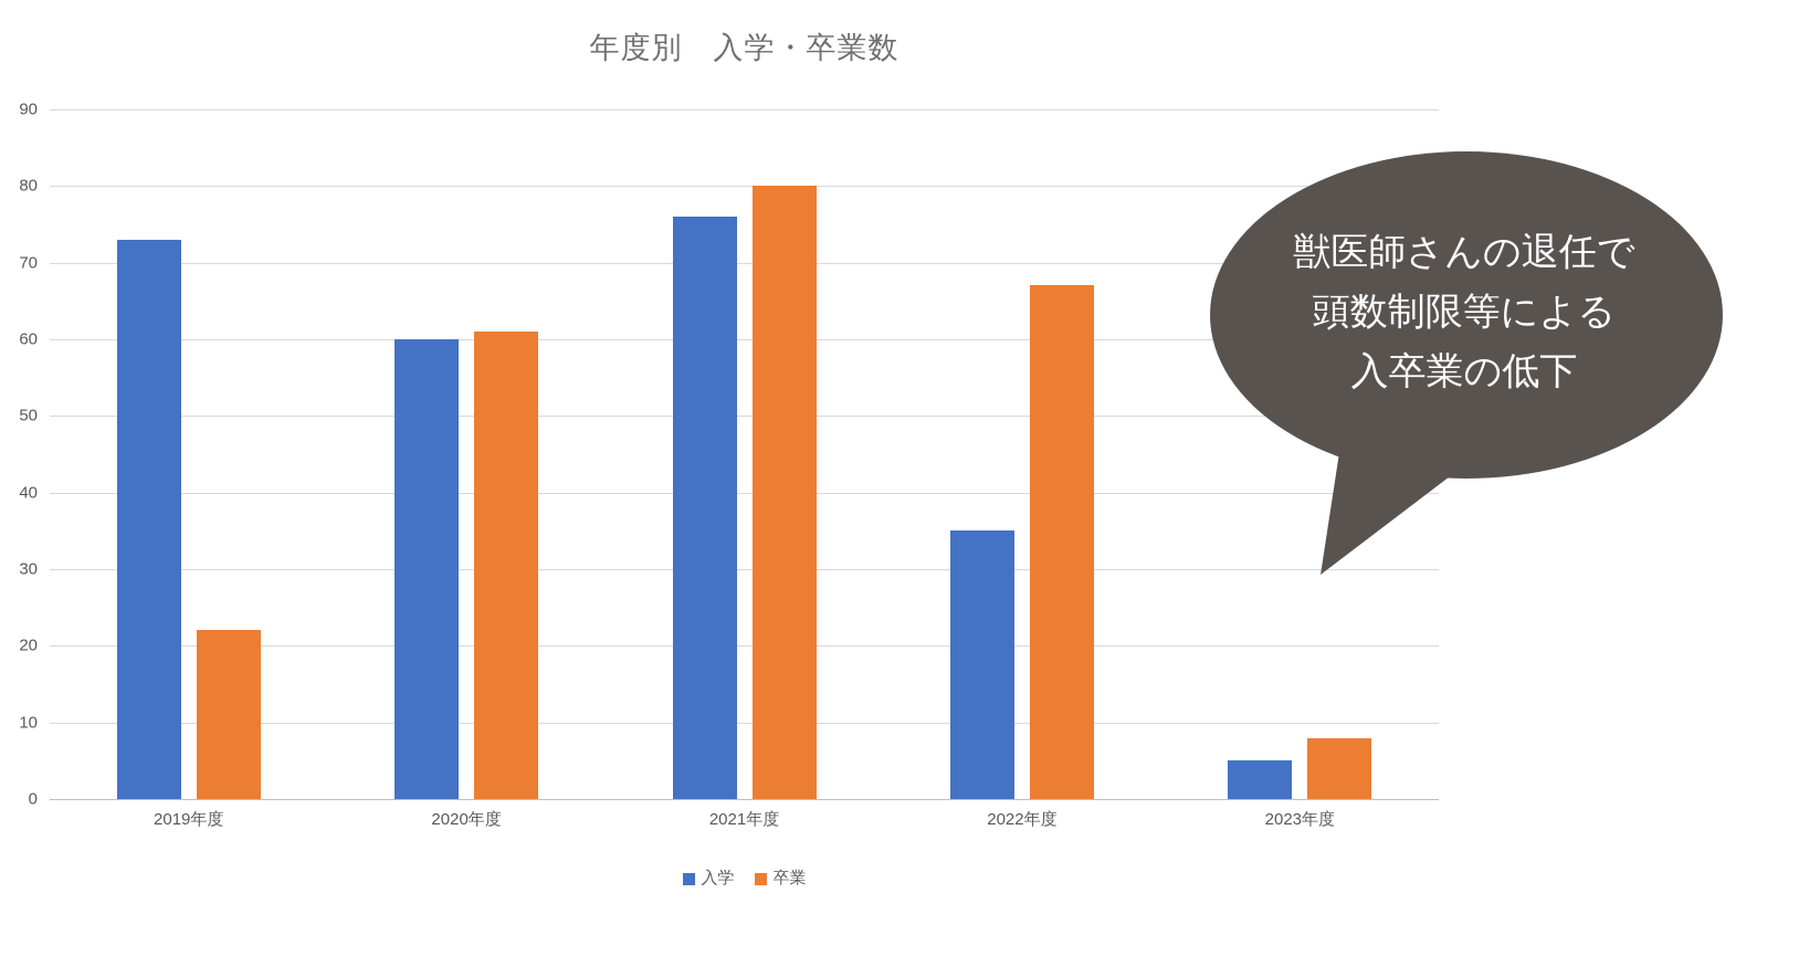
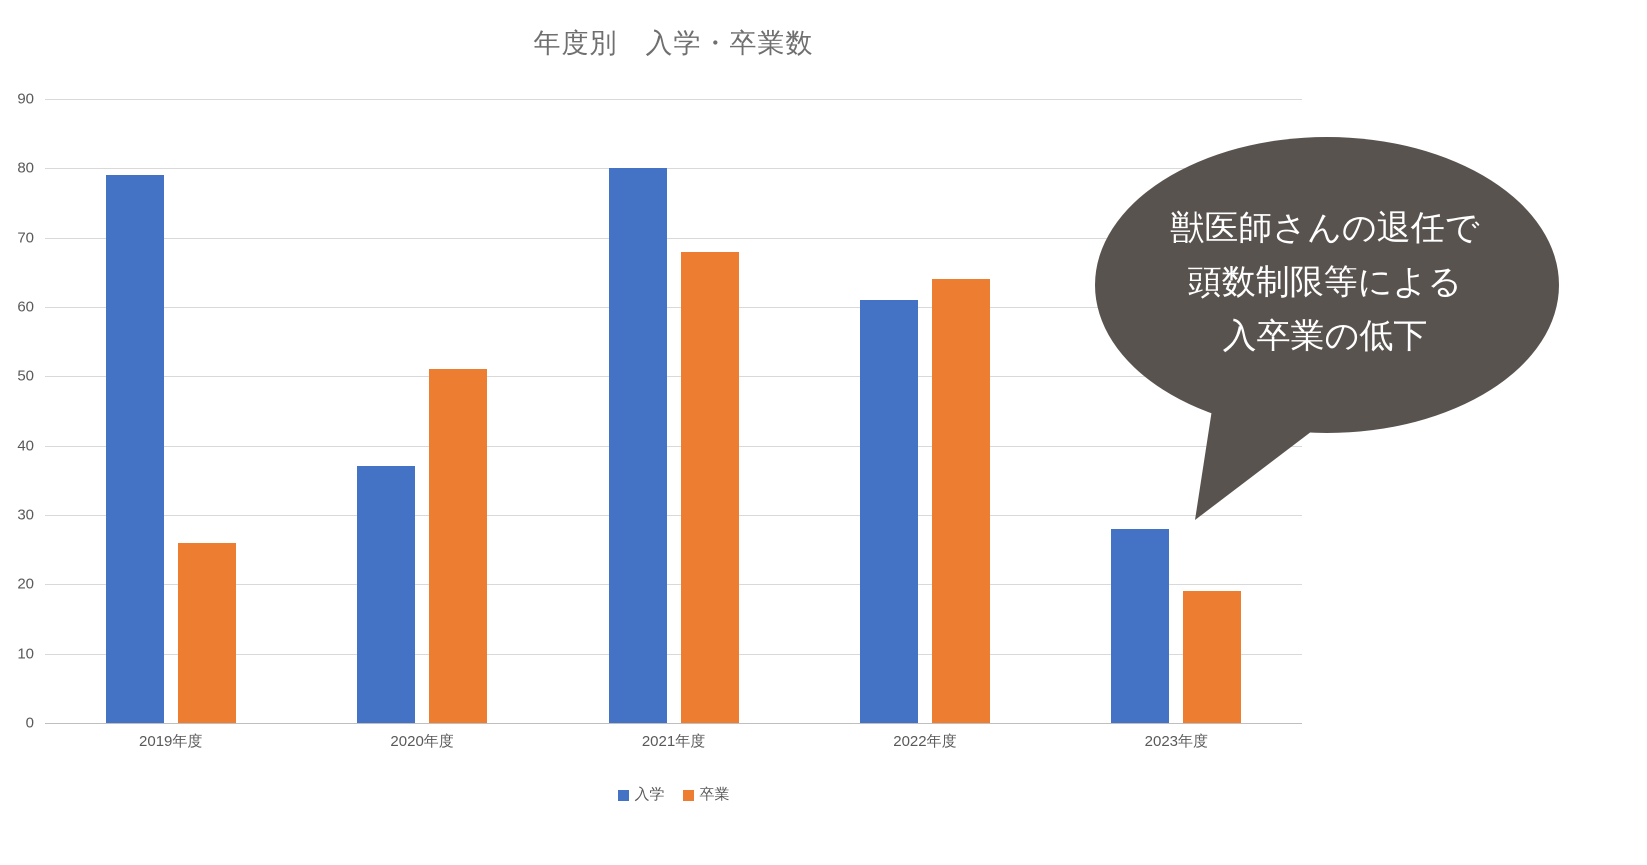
入学/2019年度: 73 -> 79
卒業/2019年度: 22 -> 26
入学/2020年度: 60 -> 37
卒業/2020年度: 61 -> 51
入学/2021年度: 76 -> 80
卒業/2021年度: 80 -> 68
入学/2022年度: 35 -> 61
卒業/2022年度: 67 -> 64
入学/2023年度: 5 -> 28
卒業/2023年度: 8 -> 19
